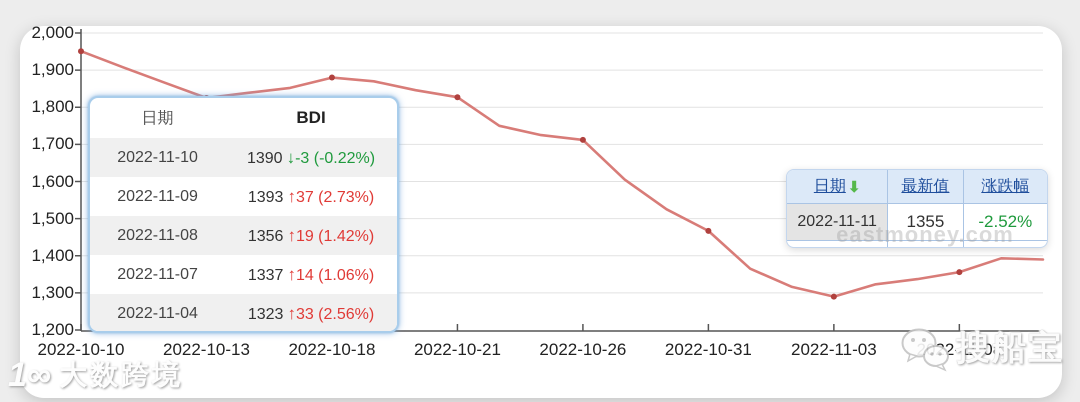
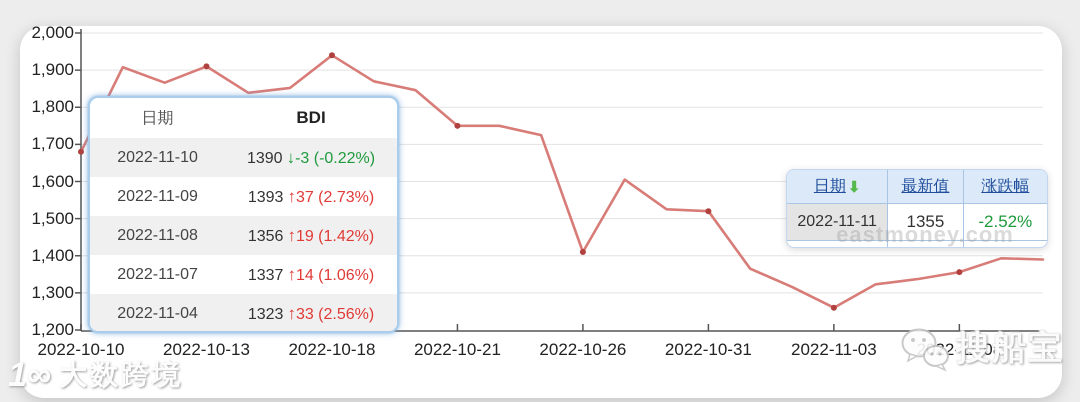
2022-10-10: 1950 -> 1680
2022-10-13: 1820 -> 1910
2022-10-18: 1880 -> 1940
2022-10-21: 1830 -> 1750
2022-10-26: 1710 -> 1410
2022-10-31: 1470 -> 1520
2022-11-03: 1290 -> 1260
